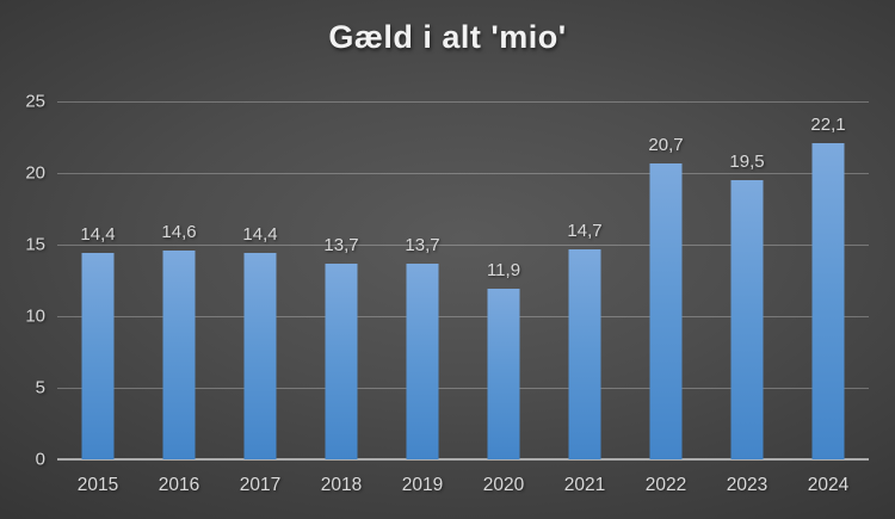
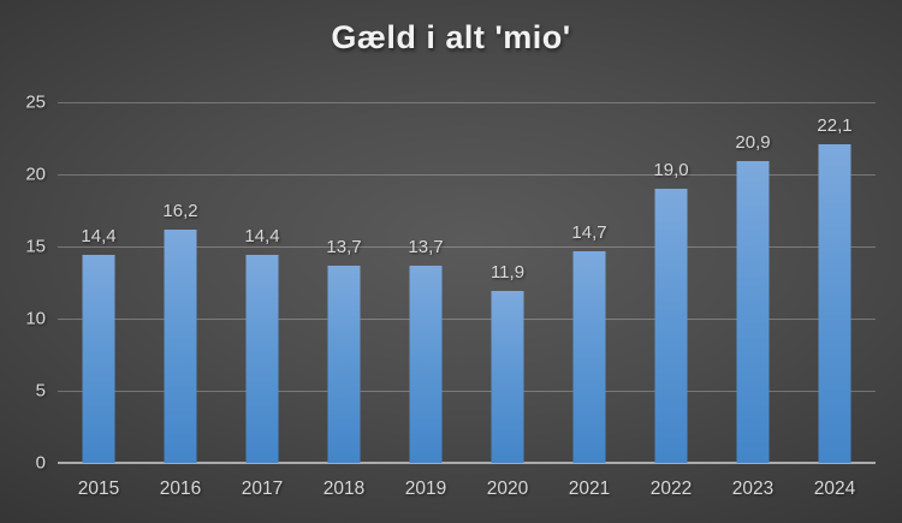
2016: 14,6 -> 16,2
2022: 20,7 -> 19,0
2023: 19,5 -> 20,9
